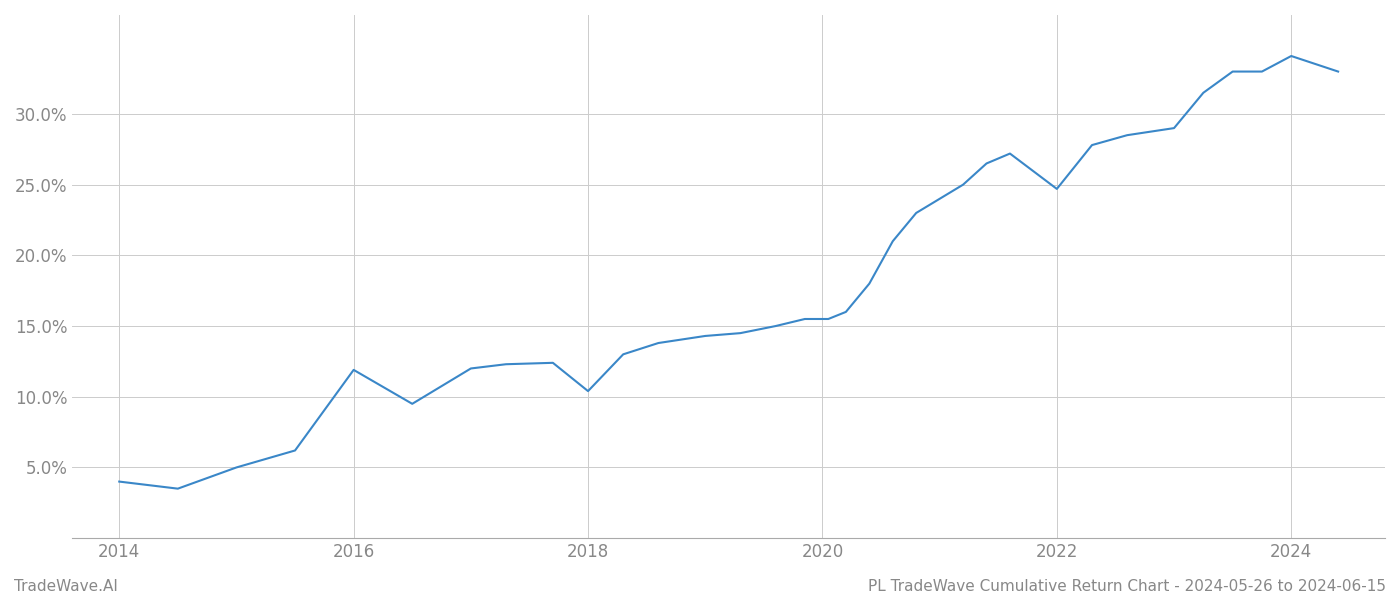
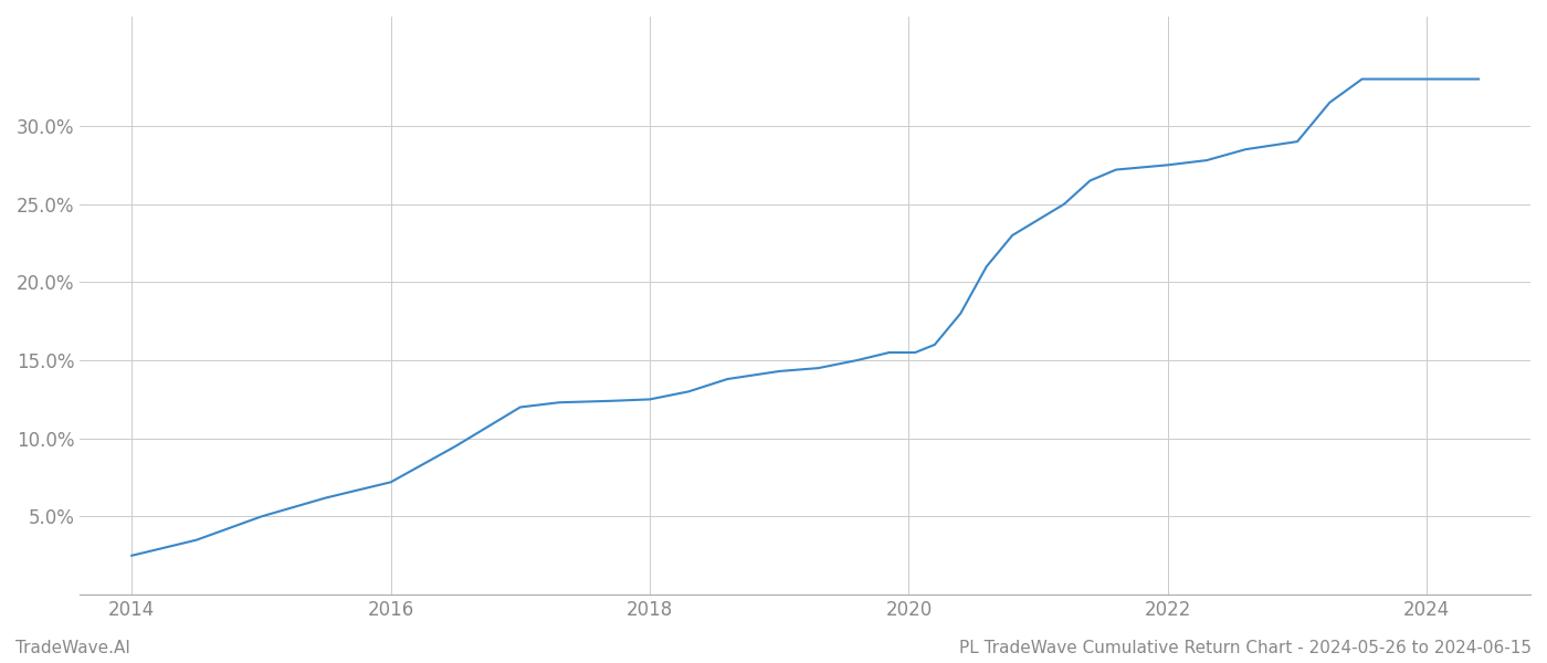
2014: 4.0% -> 2.5%
2016: 11.9% -> 7.2%
2018: 10.4% -> 12.5%
2022: 24.7% -> 27.5%
2024: 34.1% -> 33.0%
